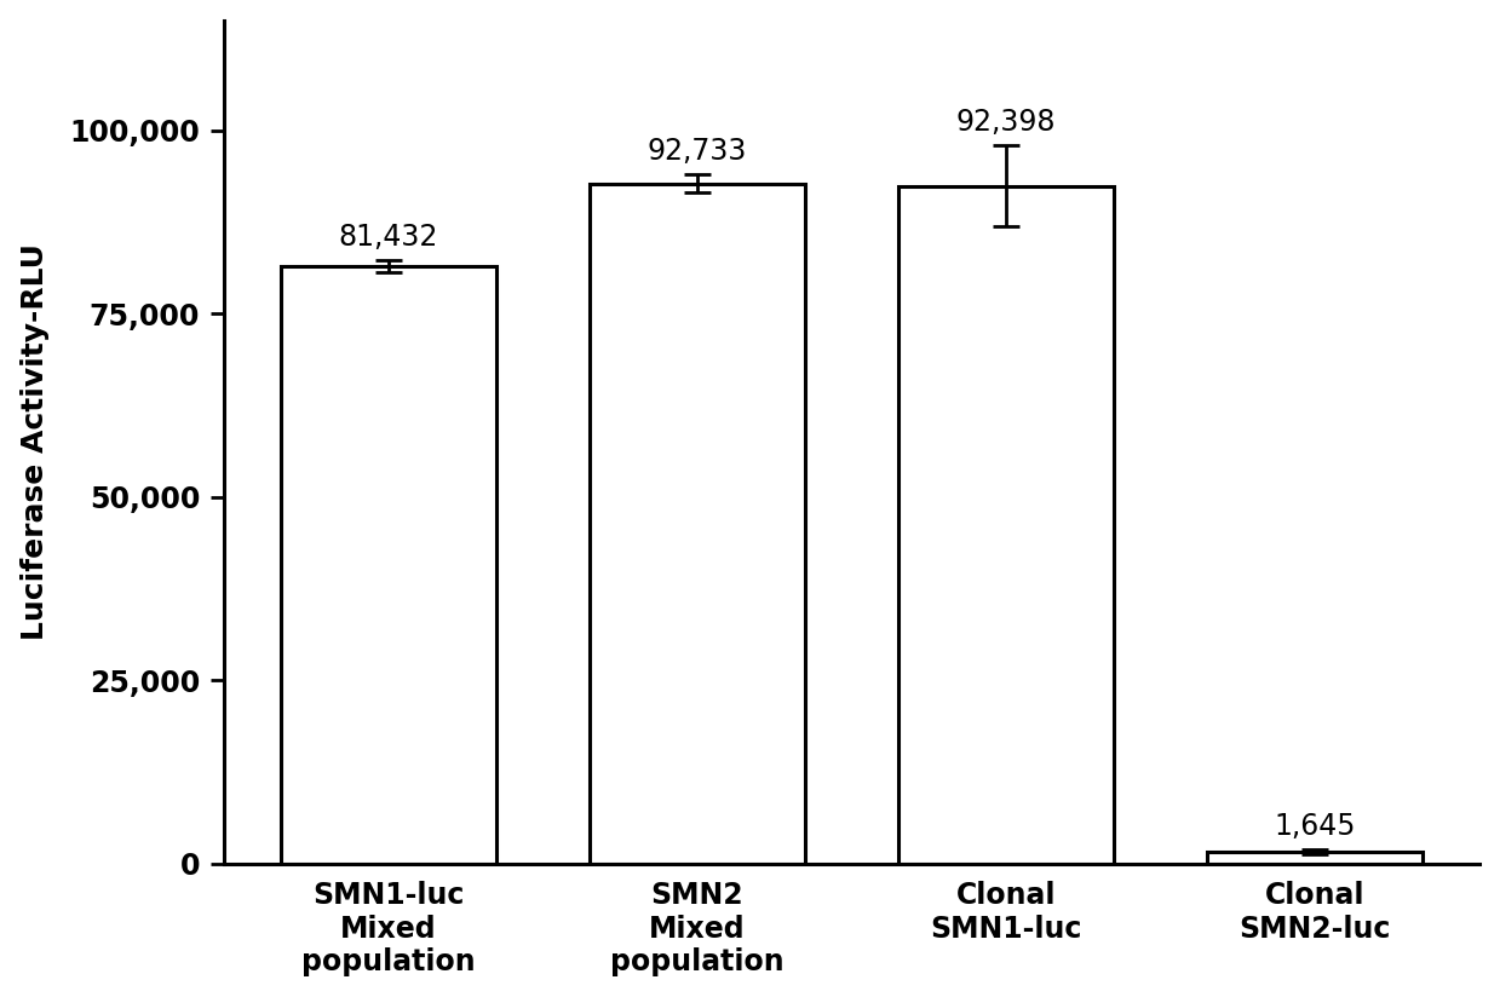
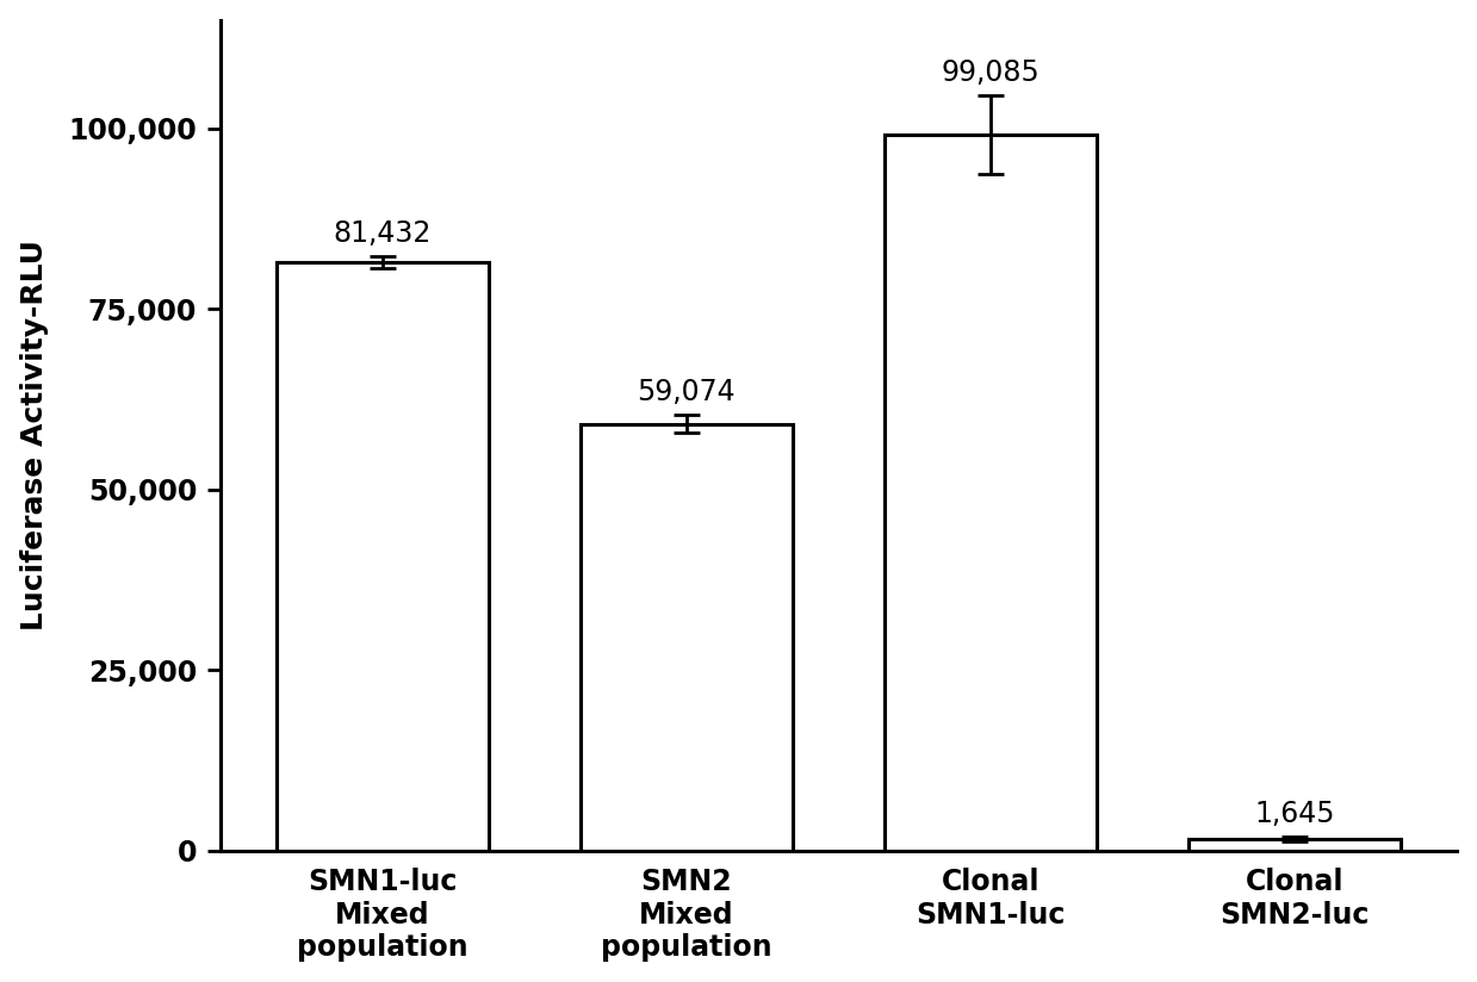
SMN2 Mixed population: 92,733 -> 59,074
Clonal SMN1-luc: 92,398 -> 99,085
